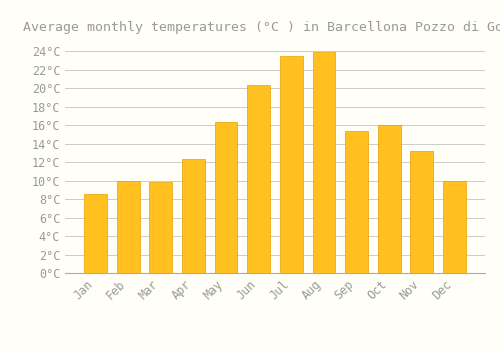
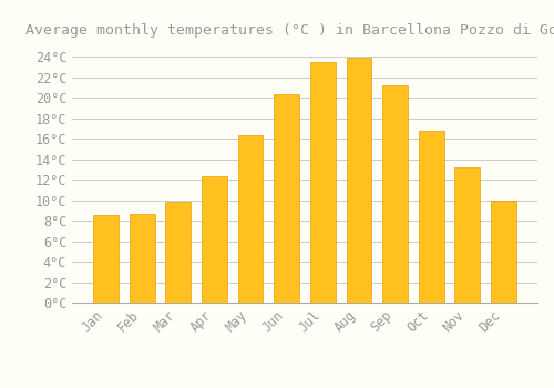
Feb: 10.0°C -> 8.7°C
Sep: 15.4°C -> 21.2°C
Oct: 16.0°C -> 16.8°C
